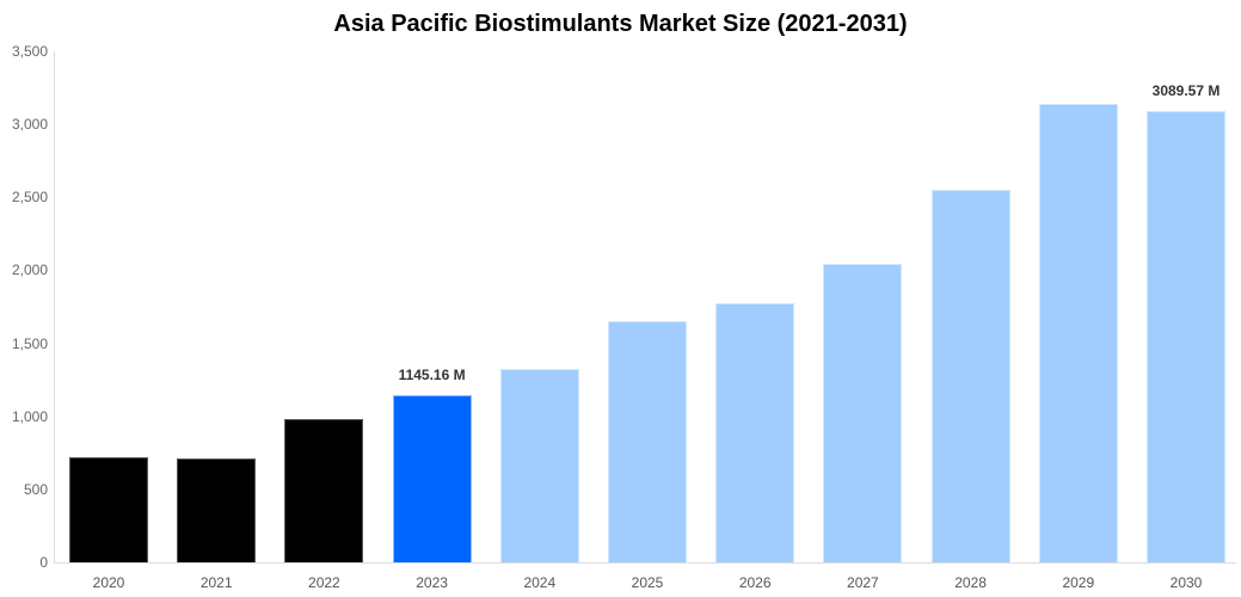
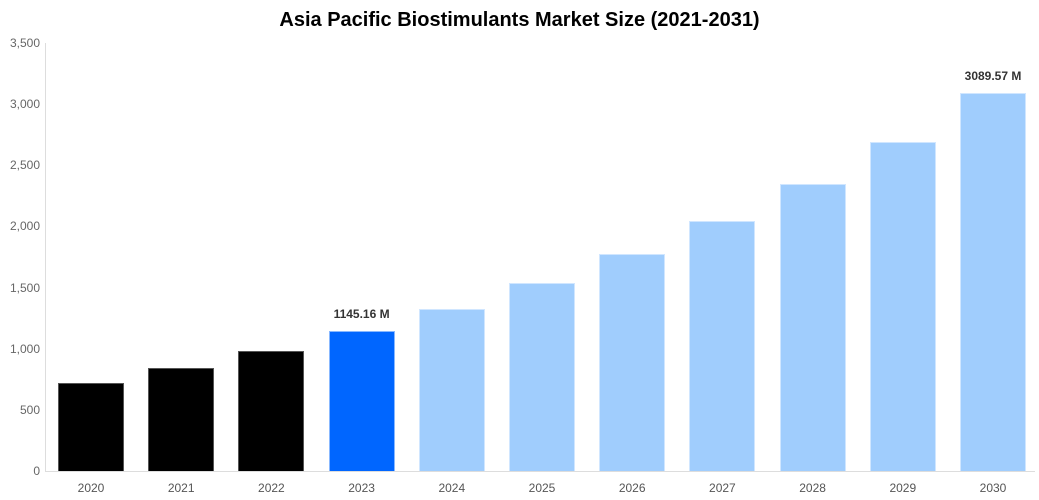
2021: 710 -> 840
2025: 1650 -> 1540
2028: 2550 -> 2350
2029: 3140 -> 2690
